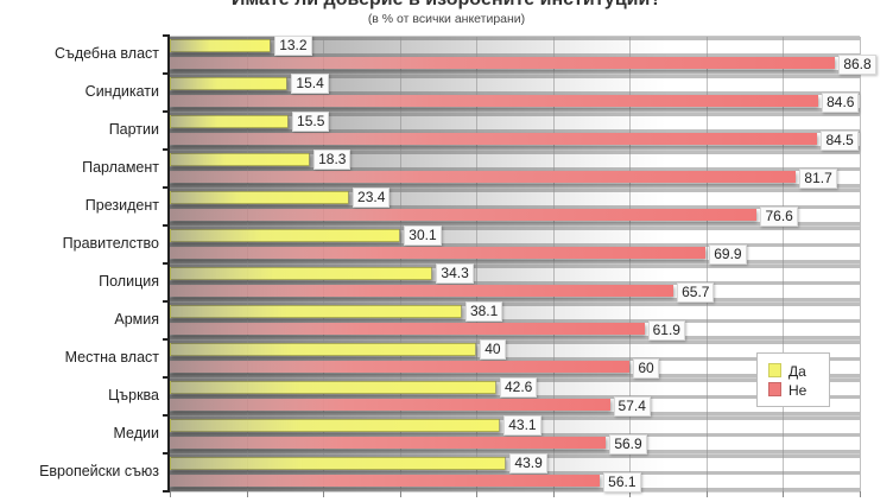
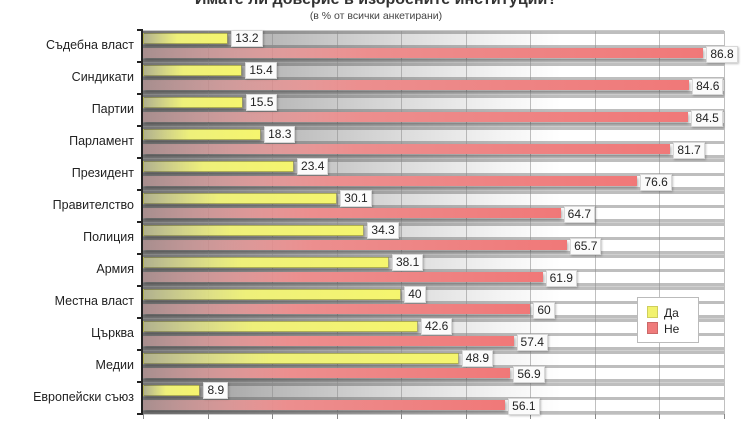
Не/Правителство: 69.9 -> 64.7
Да/Медии: 43.1 -> 48.9
Да/Европейски съюз: 43.9 -> 8.9
